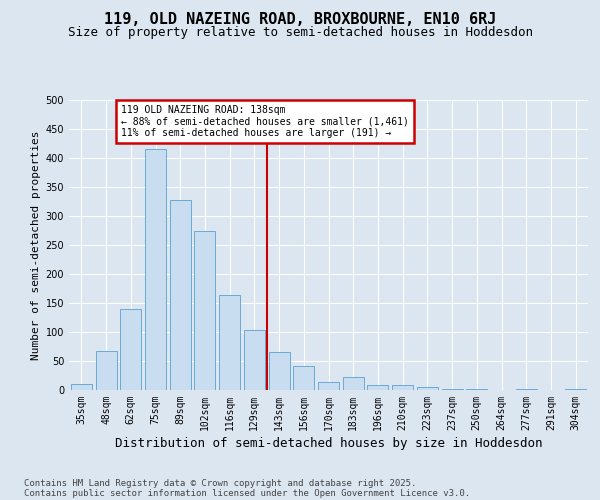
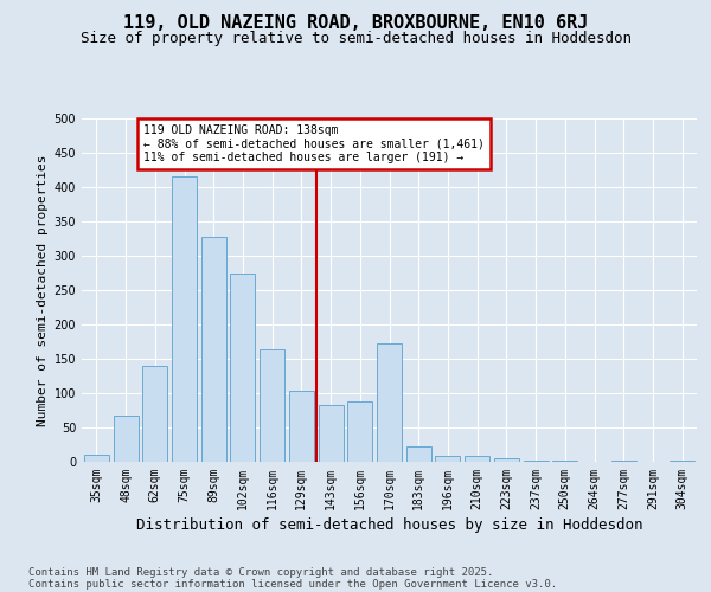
143sqm: 65 -> 82
156sqm: 42 -> 88
170sqm: 13 -> 172
